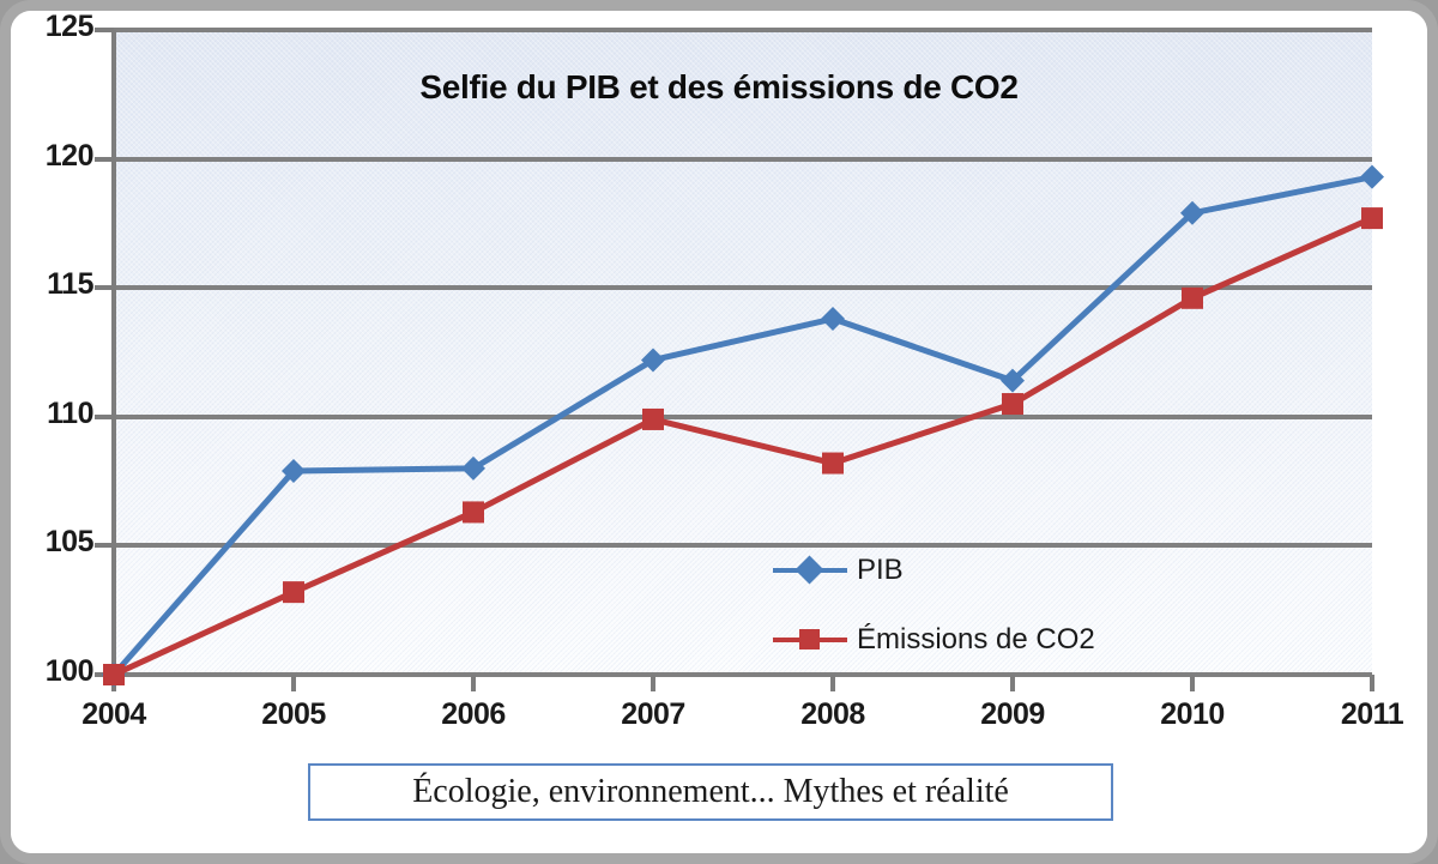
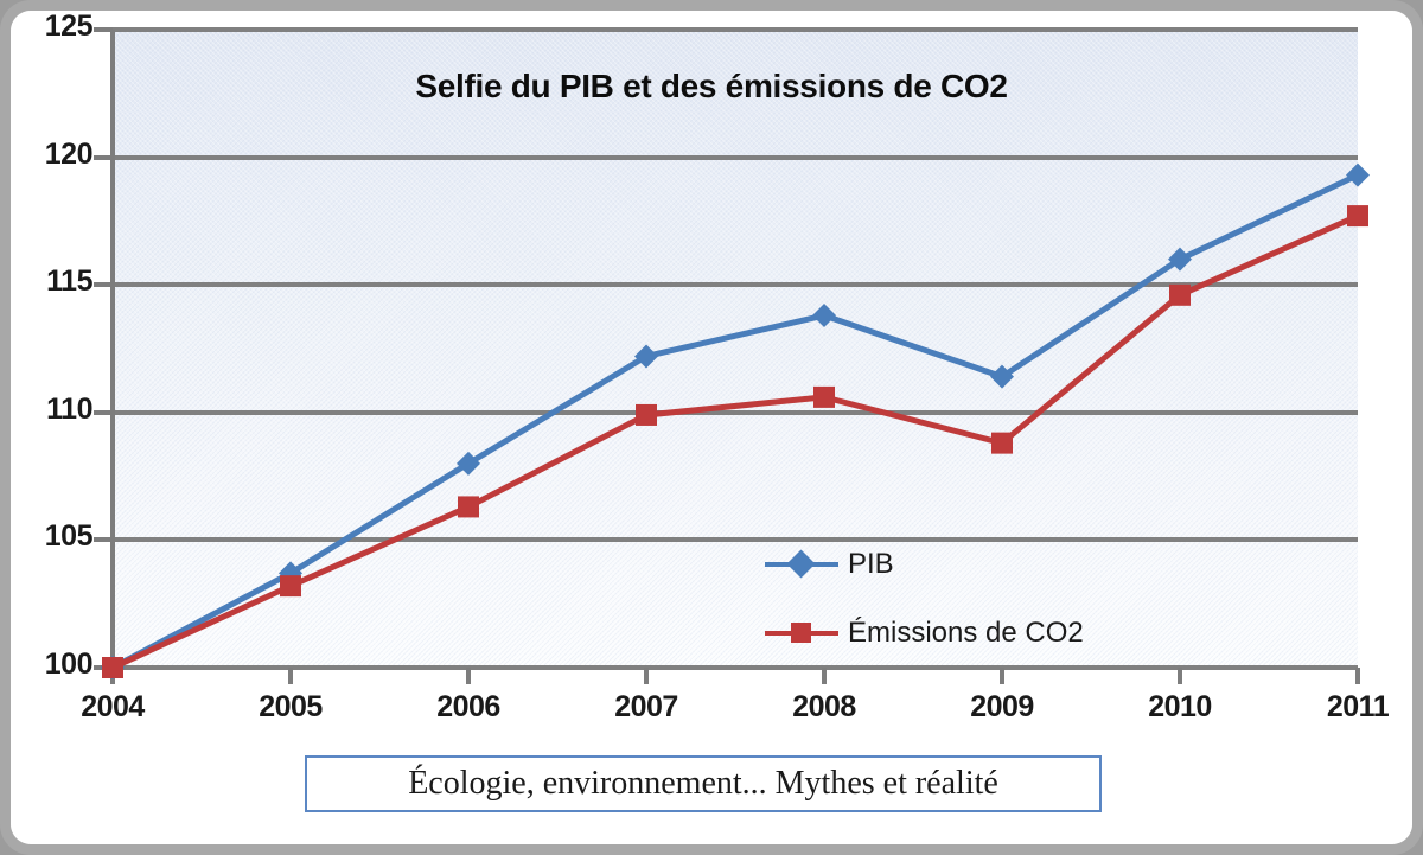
PIB/2005: 107.9 -> 103.7
Émissions de CO2/2008: 108.2 -> 110.6
Émissions de CO2/2009: 110.5 -> 108.8
PIB/2010: 117.9 -> 116.0
